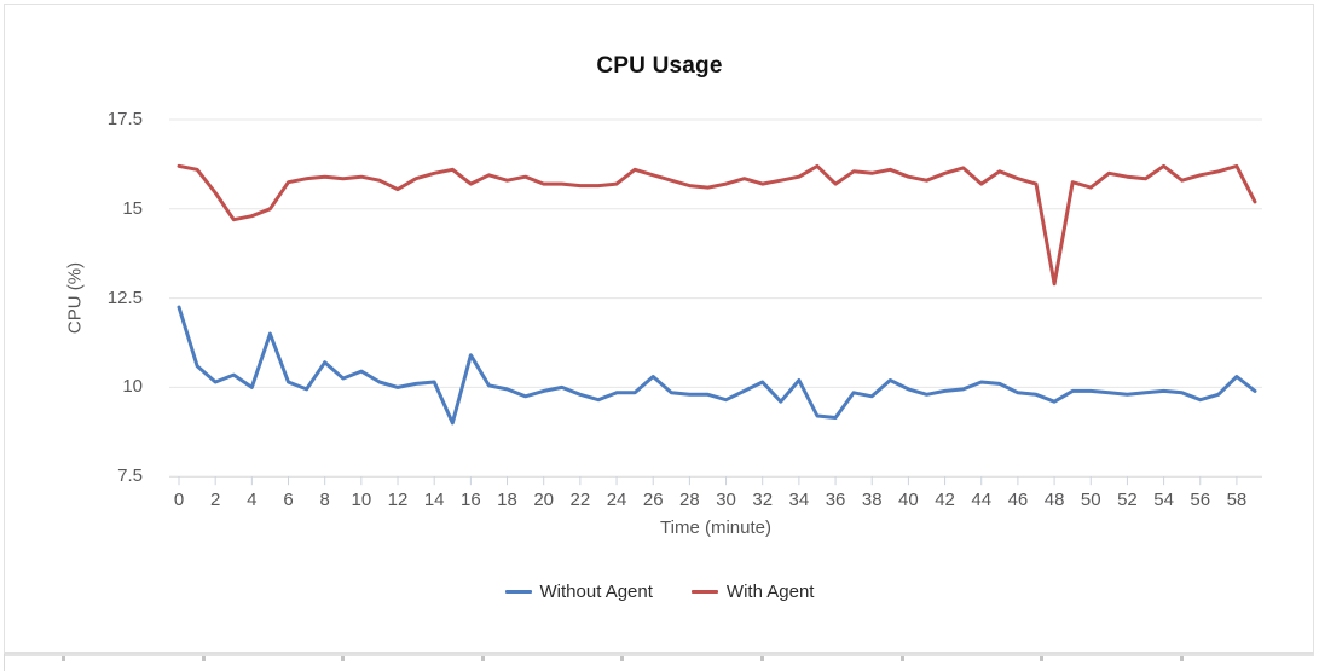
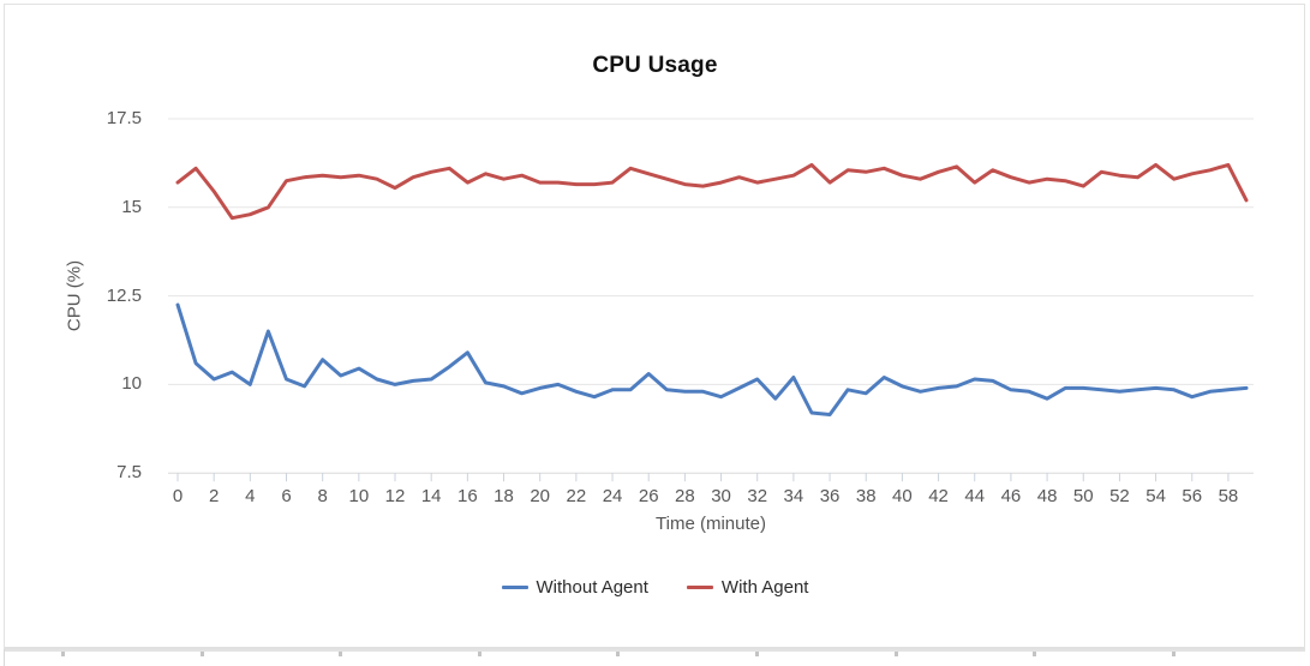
With Agent/0: 16.2 -> 15.7
Without Agent/15: 9.0 -> 10.5
With Agent/48: 12.9 -> 15.8
Without Agent/58: 10.3 -> 9.8
